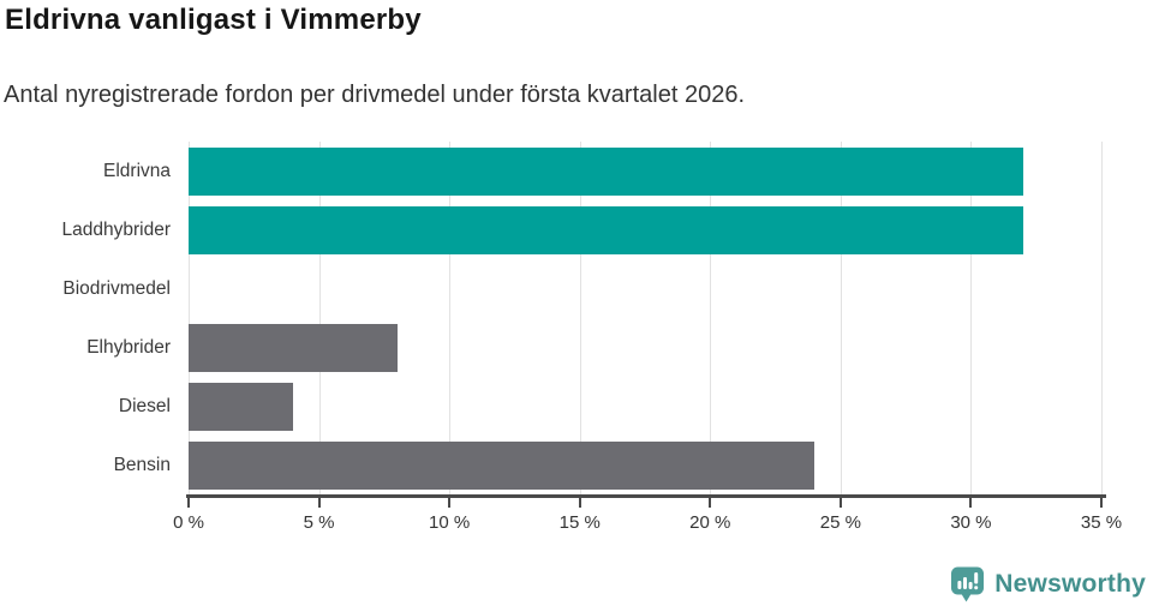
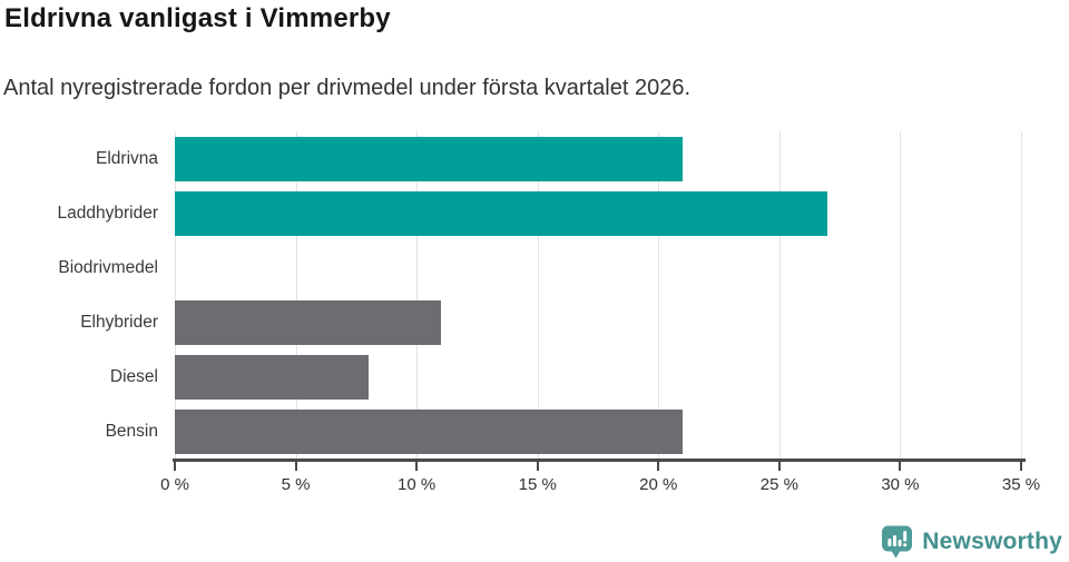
Eldrivna: 32% -> 21%
Laddhybrider: 32% -> 27%
Elhybrider: 8% -> 11%
Diesel: 4% -> 8%
Bensin: 24% -> 21%
